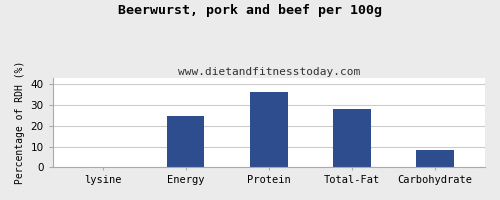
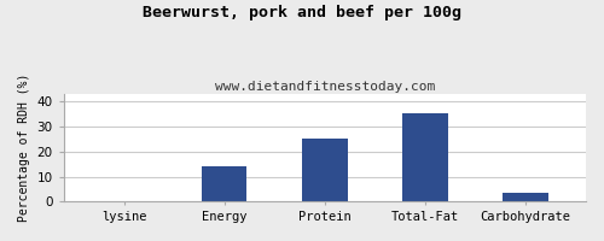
Energy: 24.5 -> 14.3
Protein: 36.0 -> 25.0
Total-Fat: 28.0 -> 35.0
Carbohydrate: 8.5 -> 3.5
